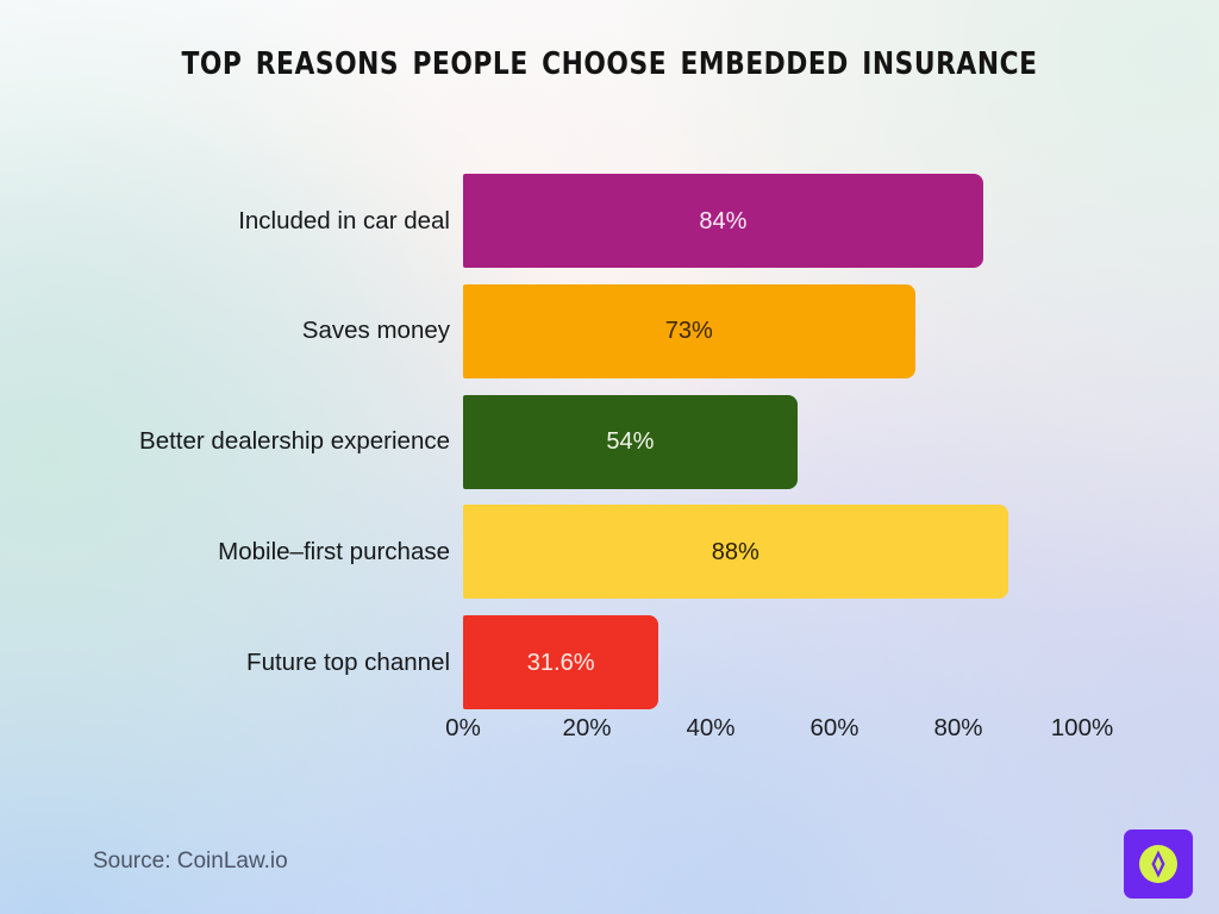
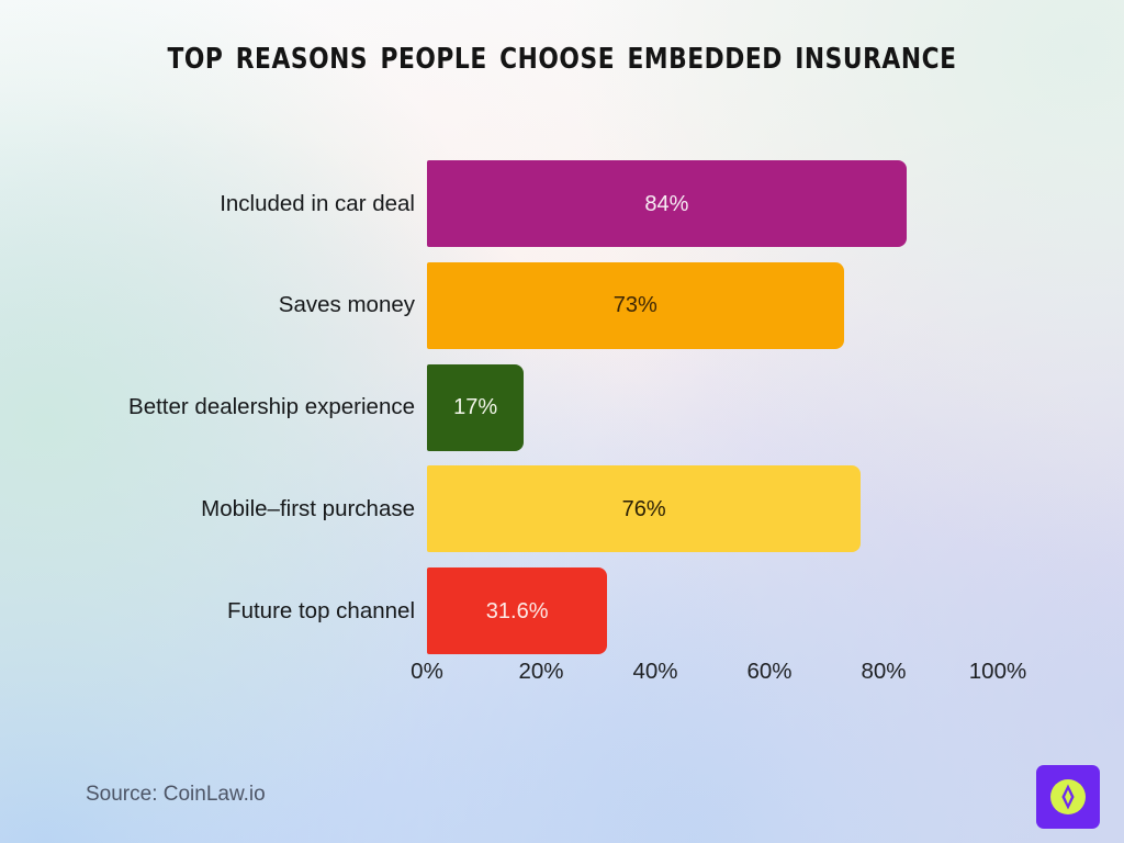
Better dealership experience: 54% -> 17%
Mobile–first purchase: 88% -> 76%
